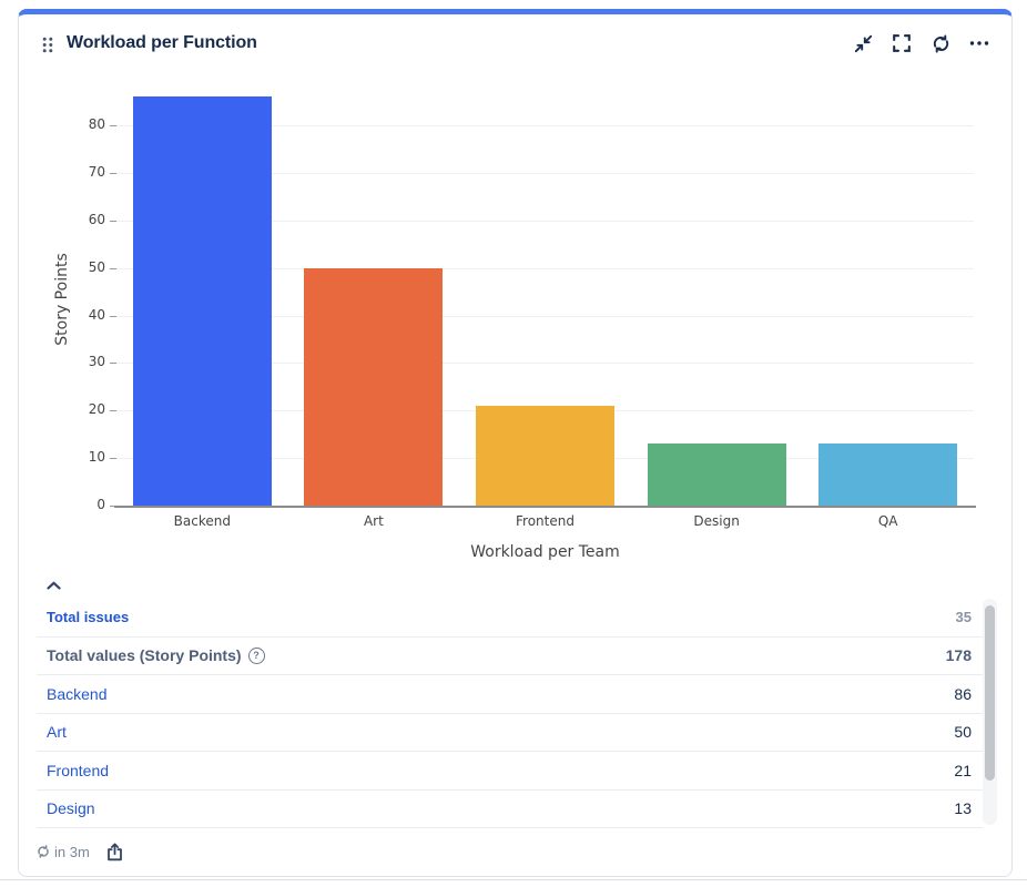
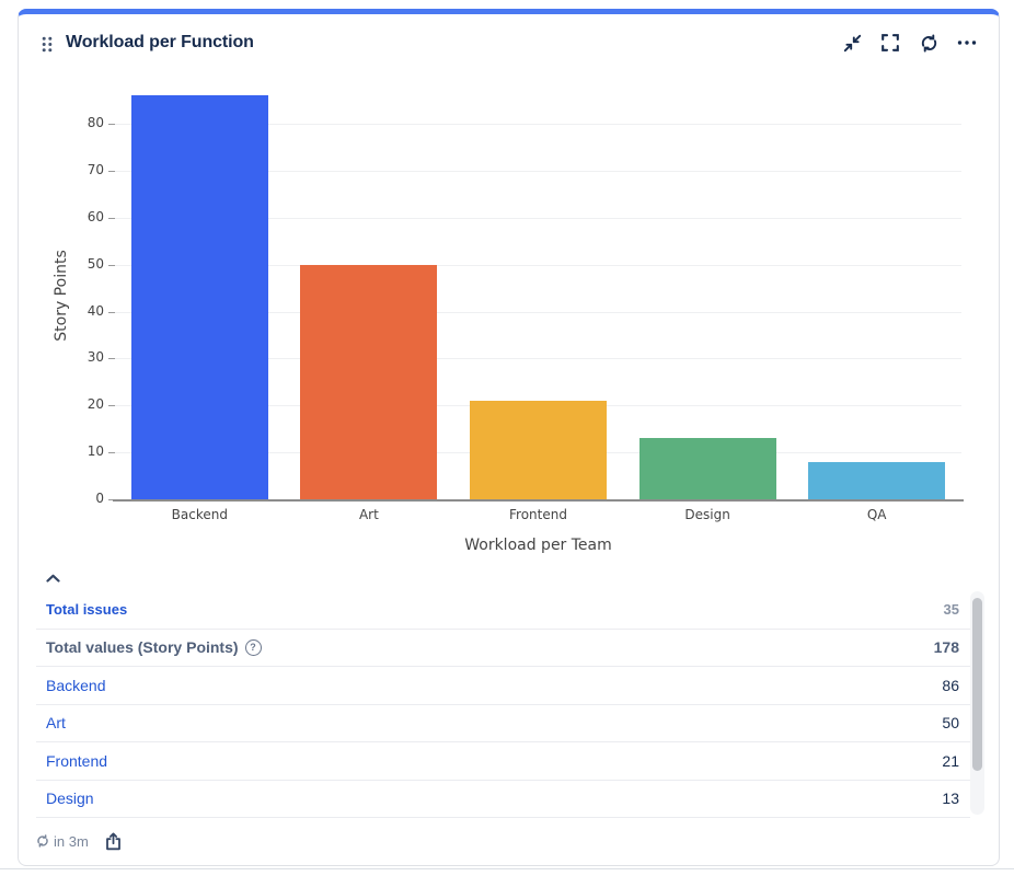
QA: 13 -> 8
